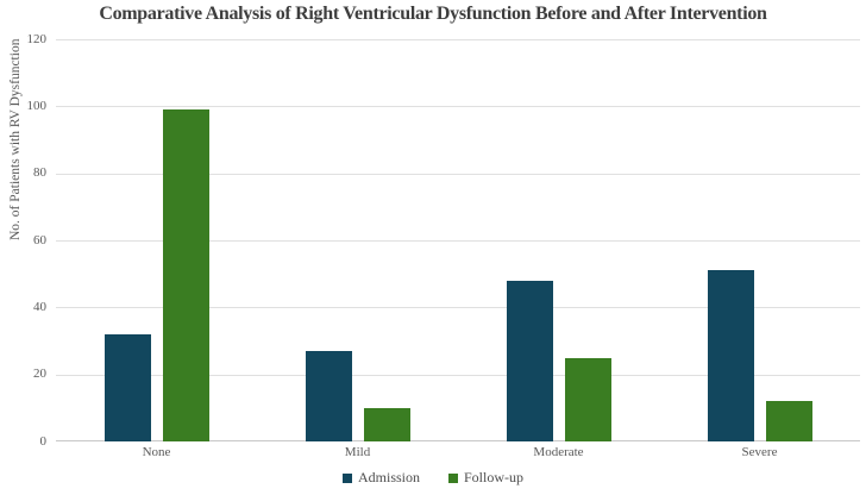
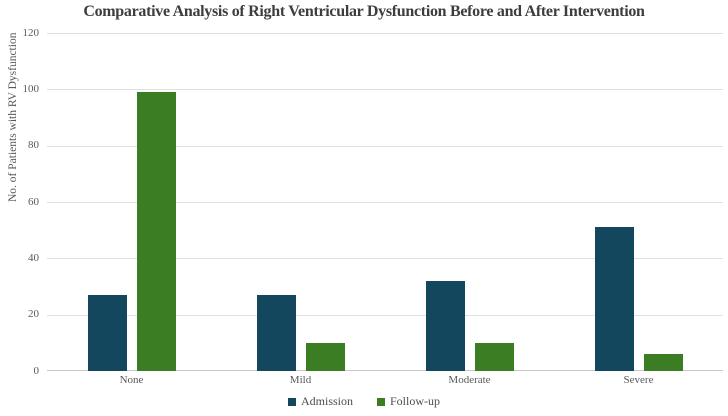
Admission/None: 32 -> 27
Admission/Moderate: 48 -> 32
Follow-up/Moderate: 25 -> 10
Follow-up/Severe: 12 -> 6
